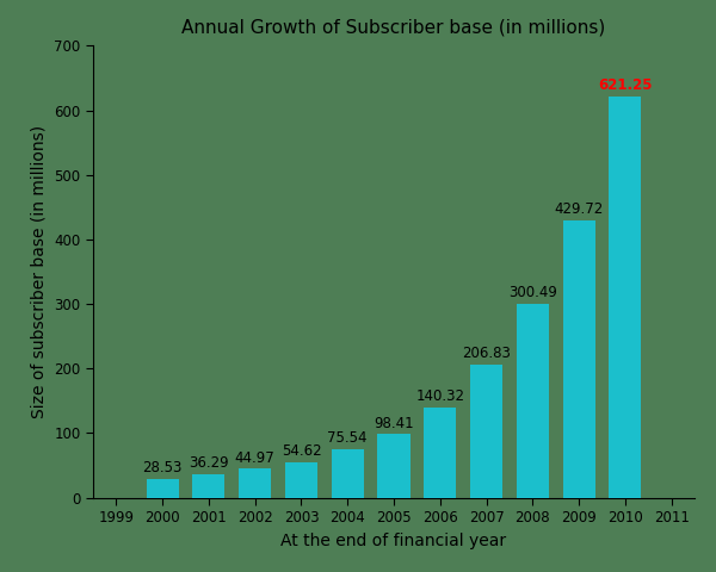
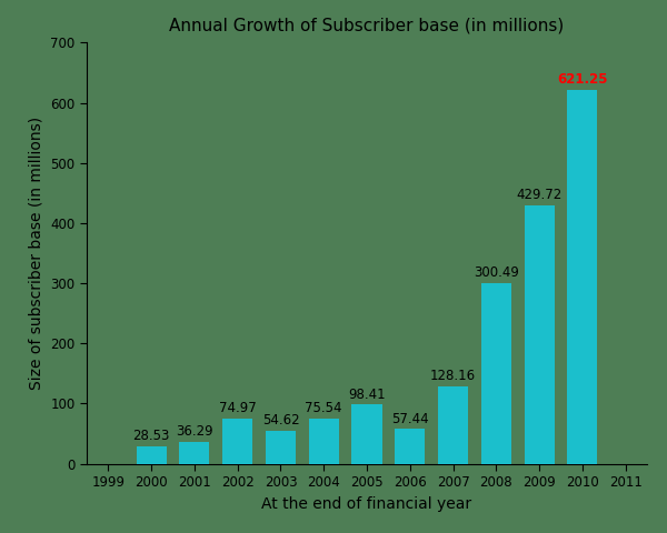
2002: 44.97 -> 74.97
2006: 140.32 -> 57.44
2007: 206.83 -> 128.16
